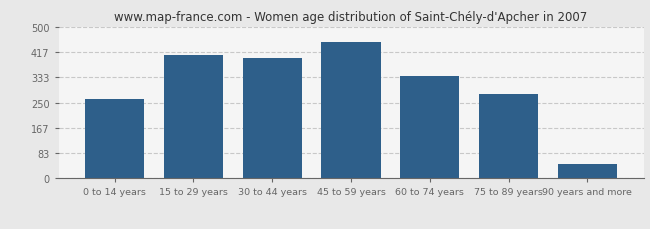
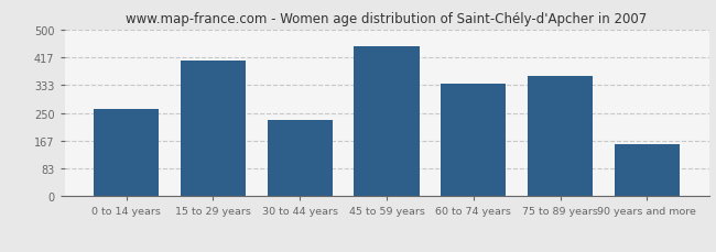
30 to 44 years: 398 -> 230
75 to 89 years: 277 -> 360
90 years and more: 46 -> 155
